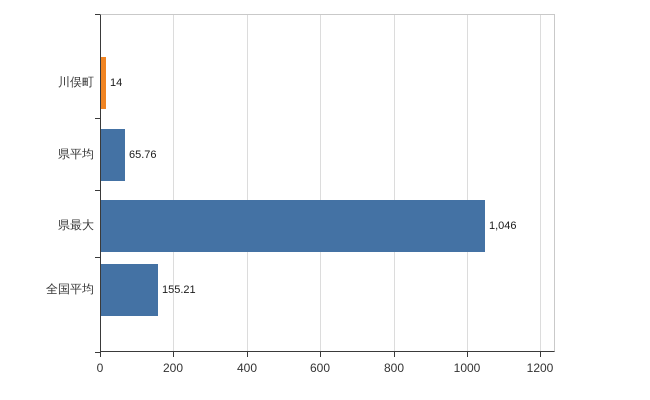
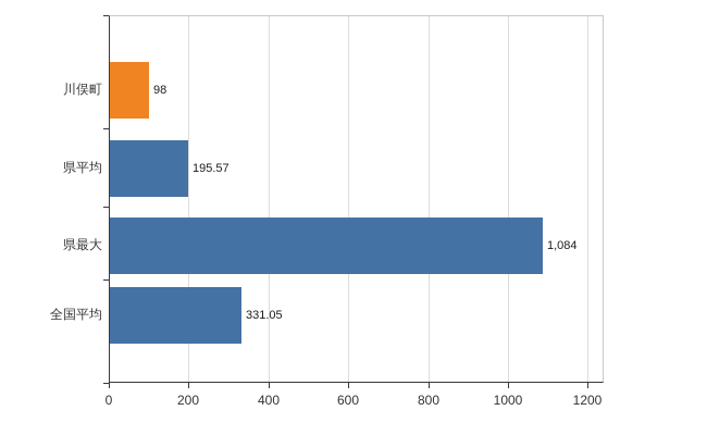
川俣町: 14 -> 98
県平均: 65.76 -> 195.57
県最大: 1,046 -> 1,084
全国平均: 155.21 -> 331.05
